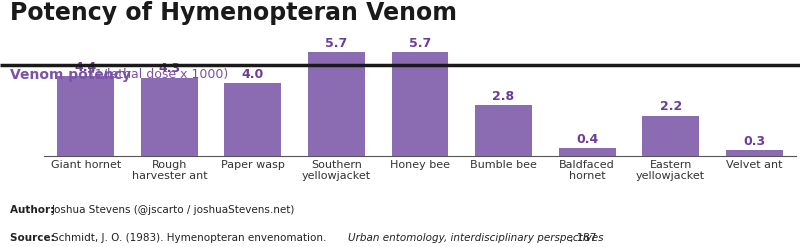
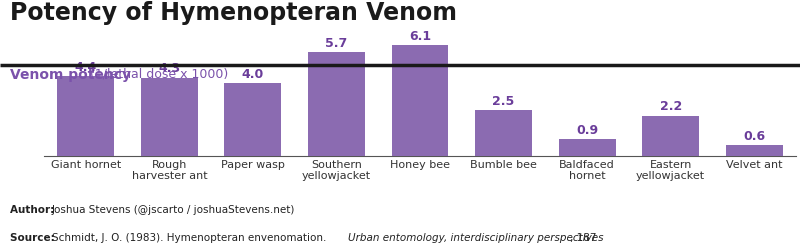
Honey bee: 5.7 -> 6.1
Bumble bee: 2.8 -> 2.5
Baldfaced hornet: 0.4 -> 0.9
Velvet ant: 0.3 -> 0.6
